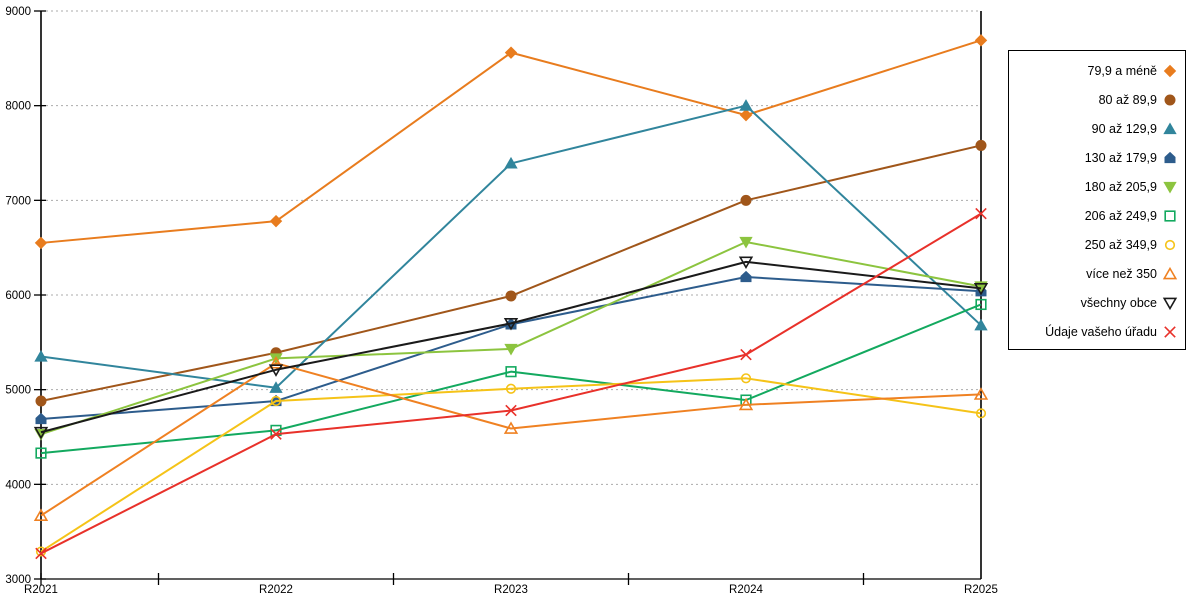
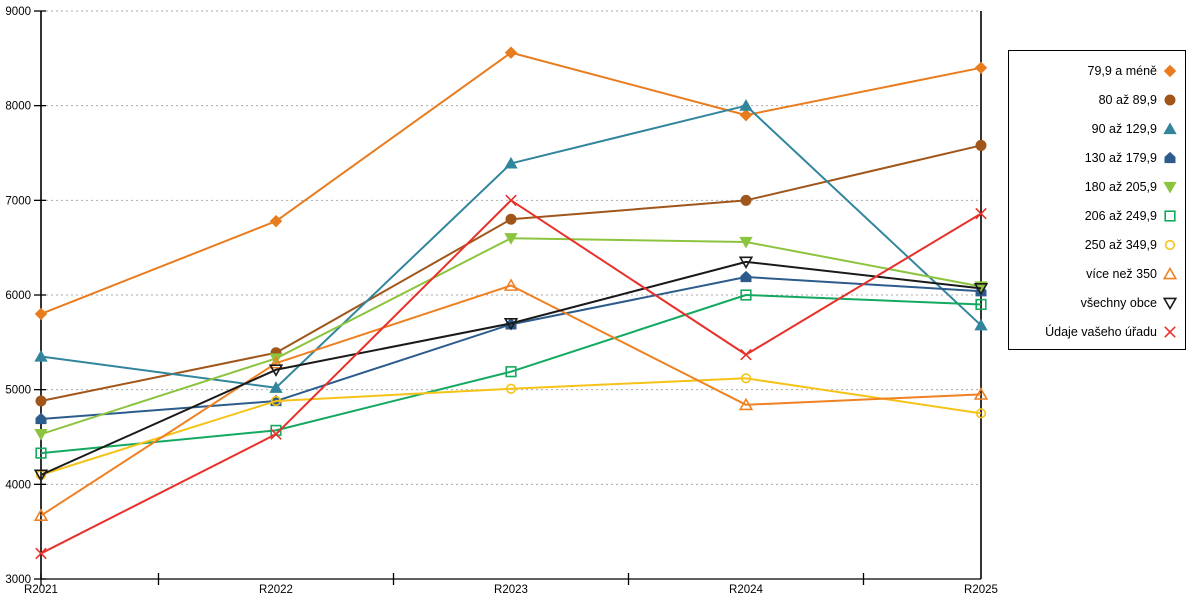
79,9 a méně/R2021: 6600 -> 5800
250 až 349,9/R2021: 3300 -> 4100
všechny obce/R2021: 4600 -> 4100
80 až 89,9/R2023: 6000 -> 6800
180 až 205,9/R2023: 5400 -> 6600
více než 350/R2023: 4600 -> 6100
Údaje vašeho úřadu/R2023: 4800 -> 7000
206 až 249,9/R2024: 4900 -> 6000
79,9 a méně/R2025: 8700 -> 8400
